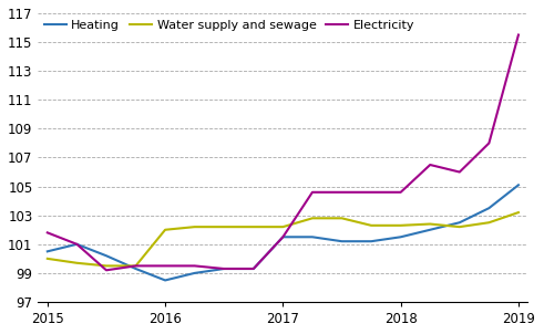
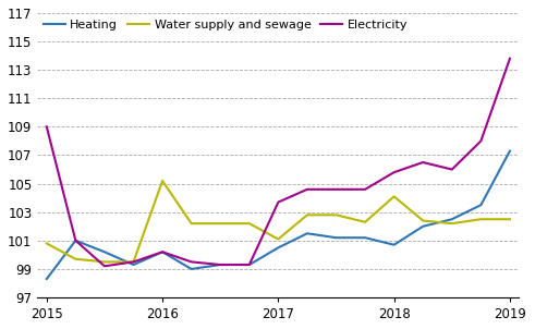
Heating/2015: 100.5 -> 98.3
Water supply and sewage/2015: 100.0 -> 100.8
Electricity/2015: 101.8 -> 109.0
Heating/2016: 98.5 -> 100.2
Water supply and sewage/2016: 102.0 -> 105.2
Electricity/2016: 99.5 -> 100.2
Heating/2017: 101.5 -> 100.5
Water supply and sewage/2017: 102.2 -> 101.1
Electricity/2017: 101.5 -> 103.7
Heating/2018: 101.5 -> 100.7
Water supply and sewage/2018: 102.3 -> 104.1
Electricity/2018: 104.6 -> 105.8
Heating/2019: 105.1 -> 107.3
Water supply and sewage/2019: 103.2 -> 102.5
Electricity/2019: 115.5 -> 113.8
